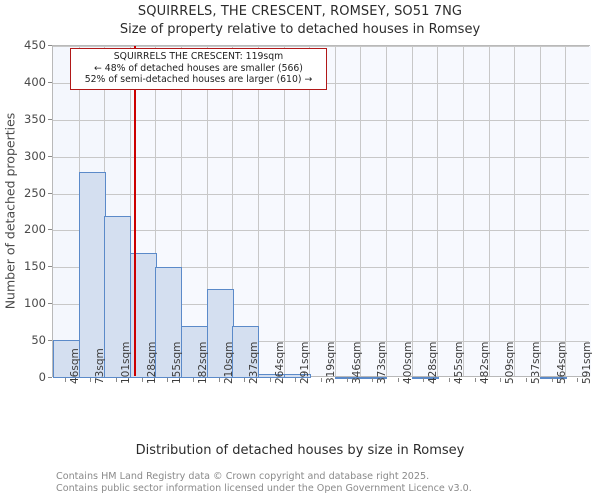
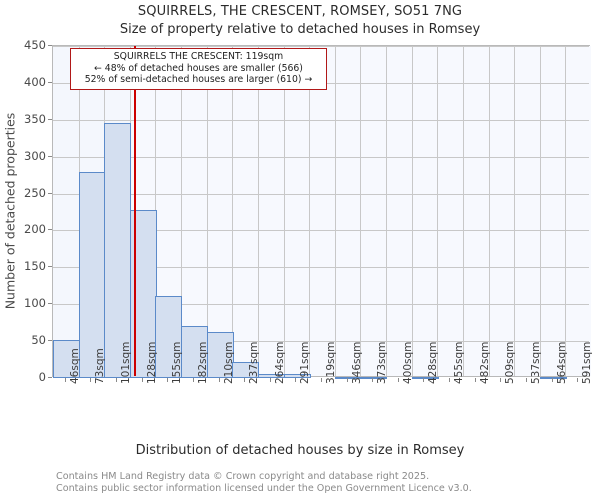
101sqm: 220 -> 340
128sqm: 170 -> 230
155sqm: 150 -> 110
210sqm: 120 -> 60
237sqm: 70 -> 20
